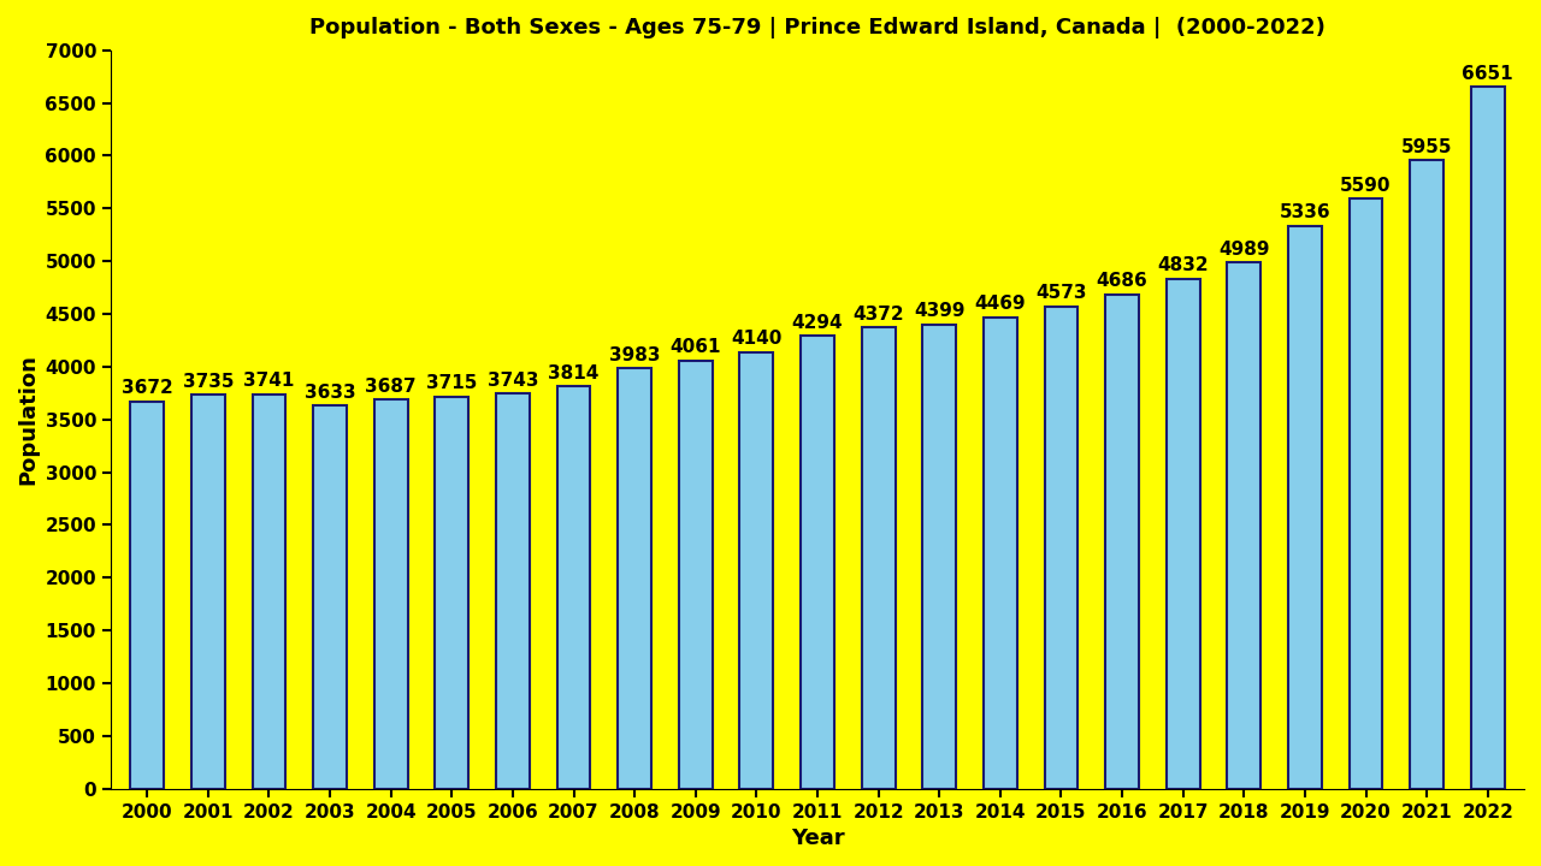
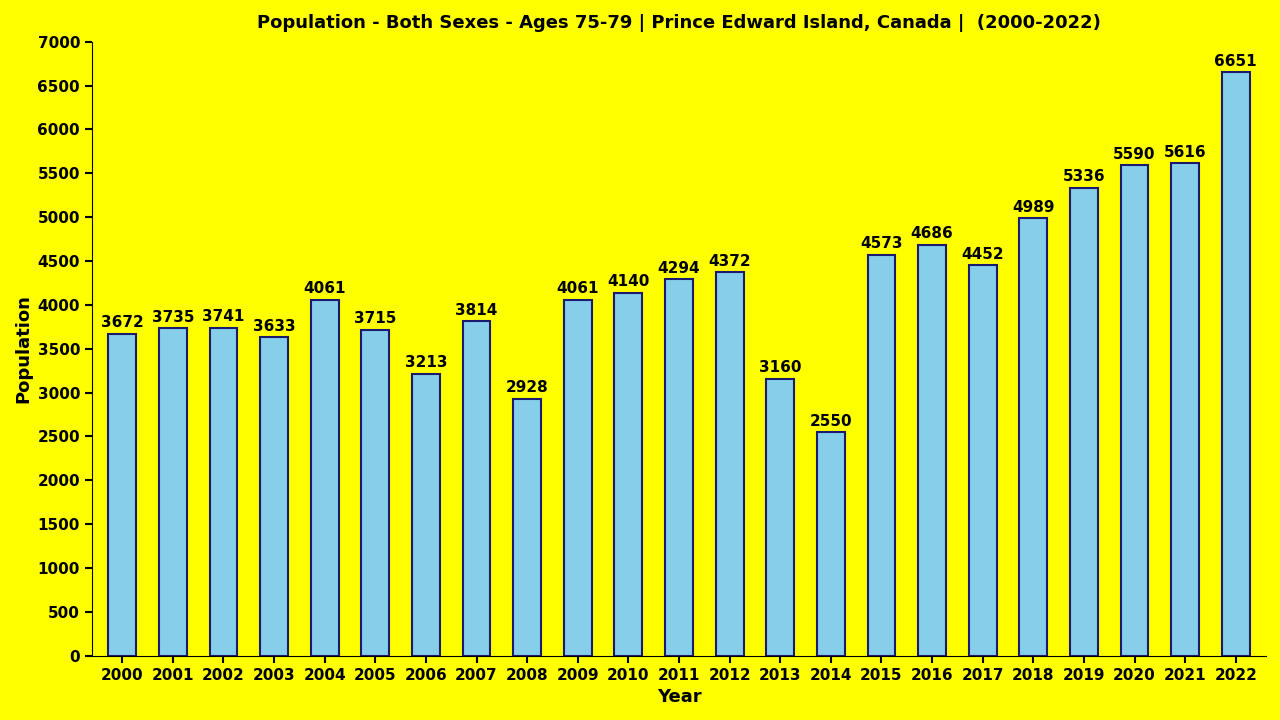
2004: 3687 -> 4061
2006: 3743 -> 3213
2008: 3983 -> 2928
2013: 4399 -> 3160
2014: 4469 -> 2550
2017: 4832 -> 4452
2021: 5955 -> 5616
